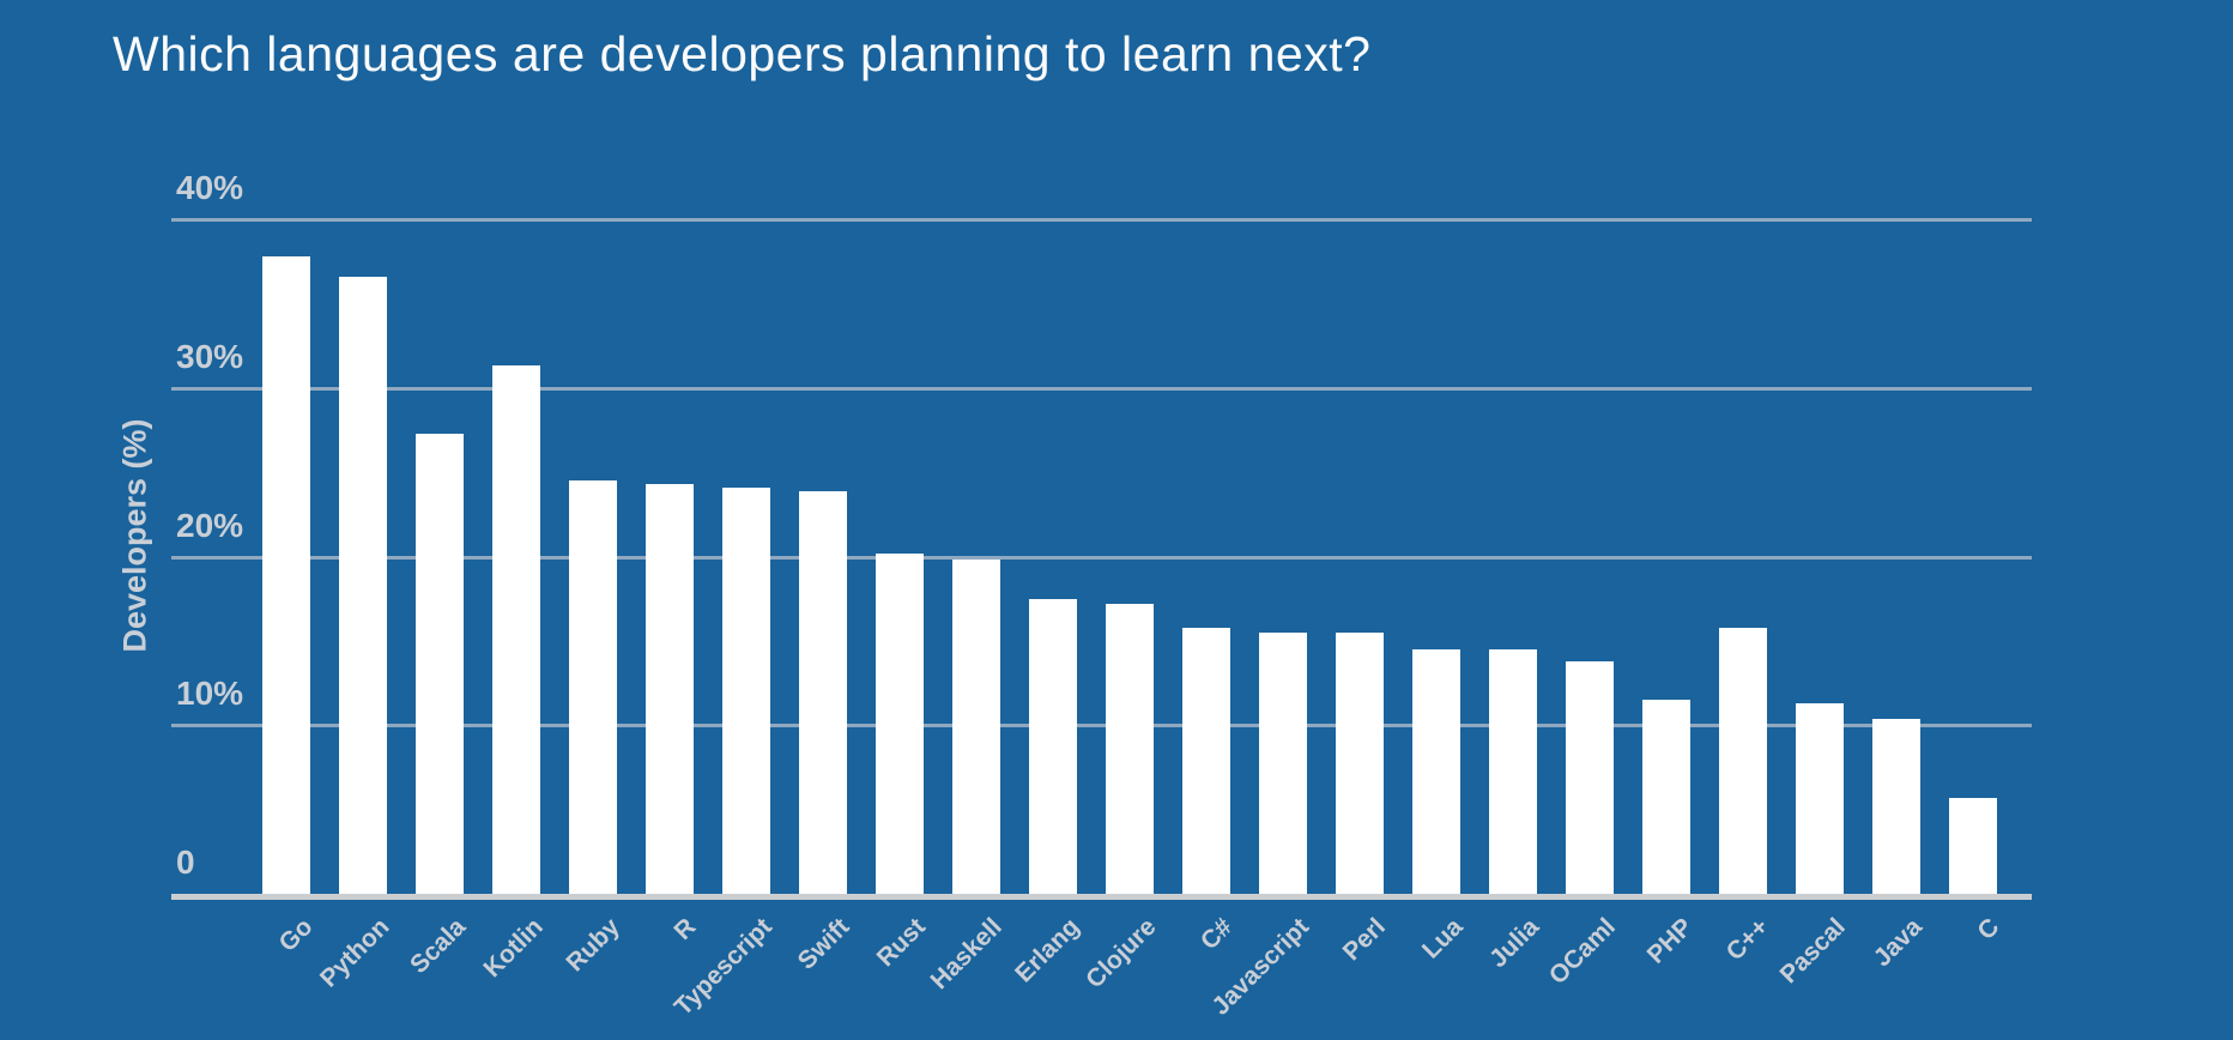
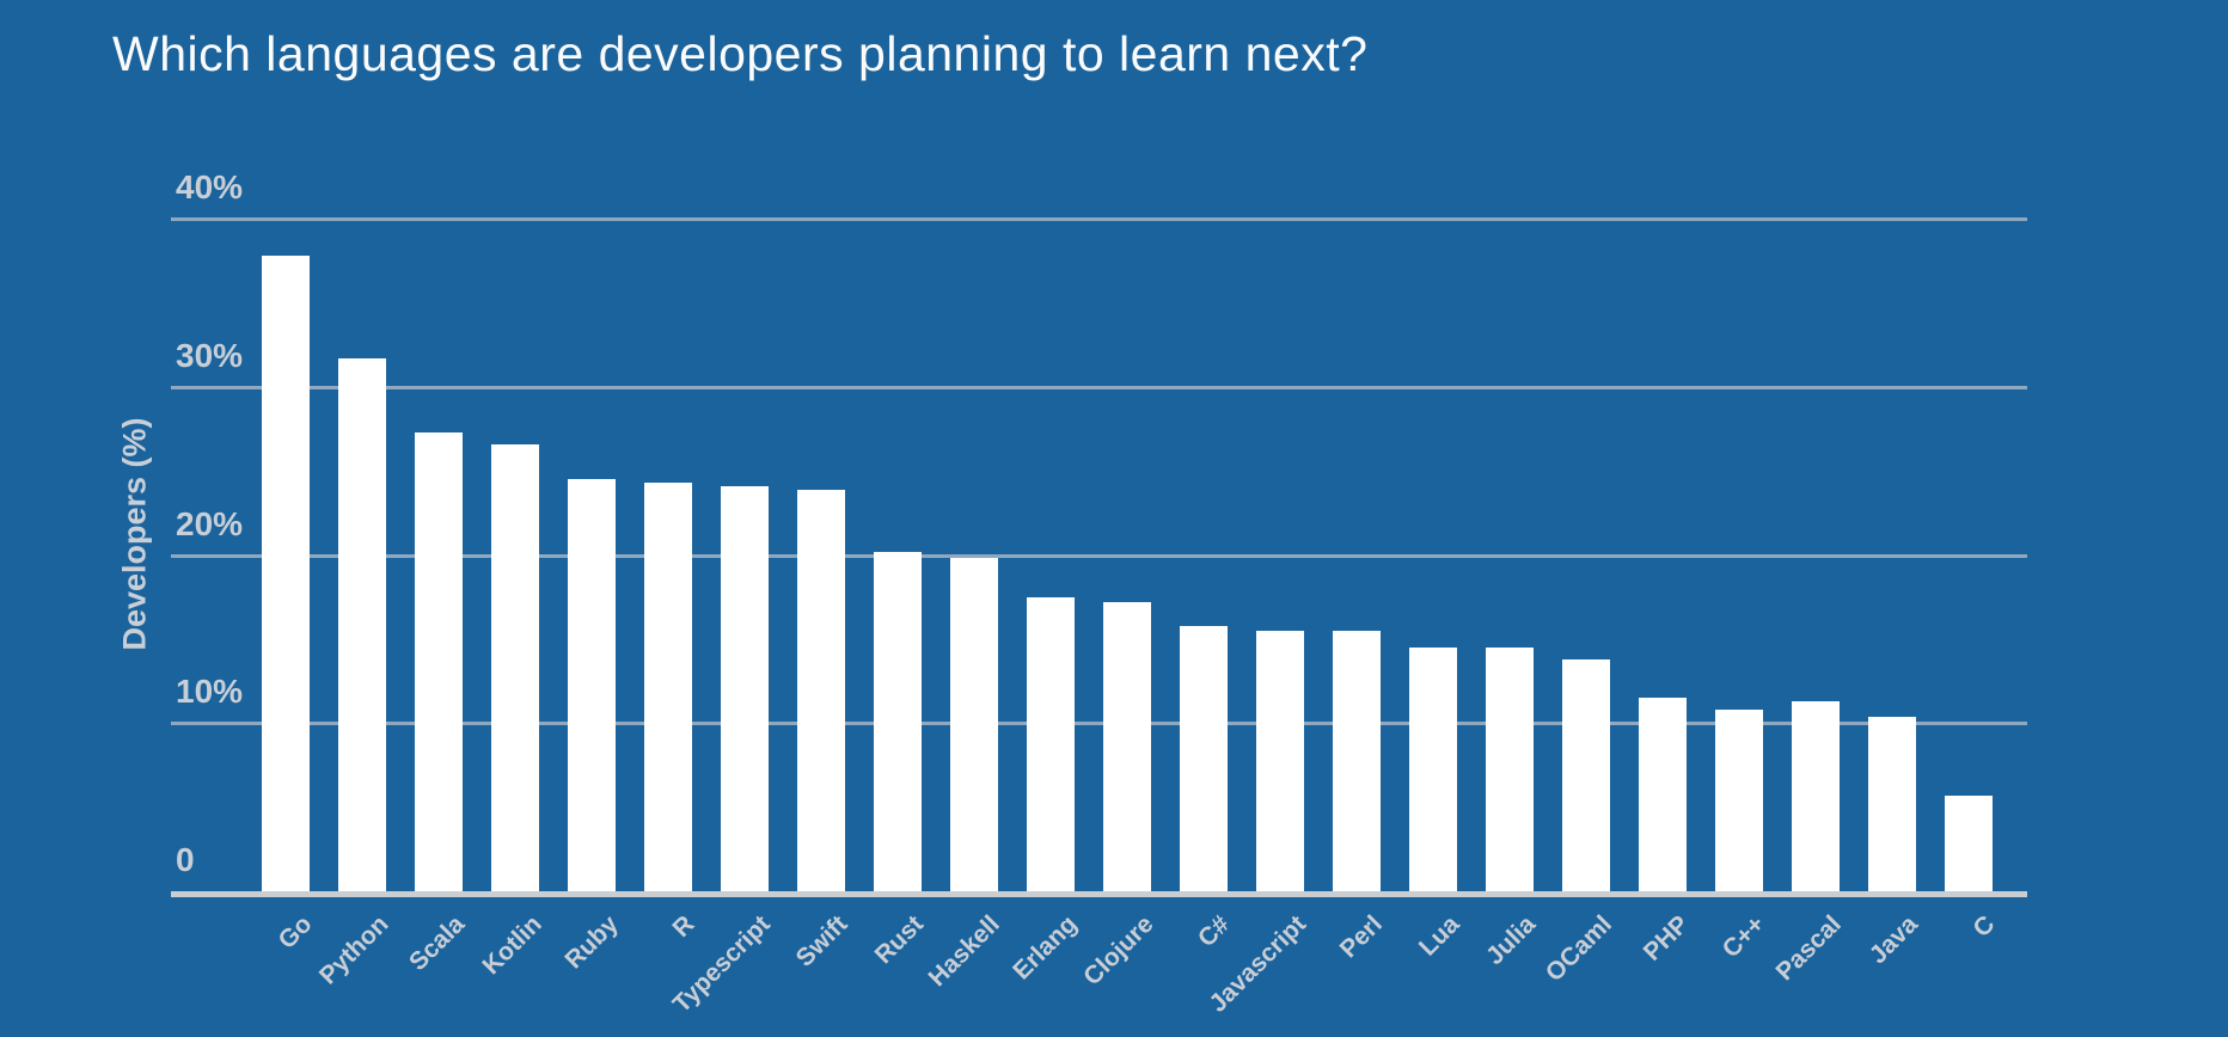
Python: 36.6% -> 31.7%
Kotlin: 31.3% -> 26.6%
C++: 15.8% -> 10.8%
